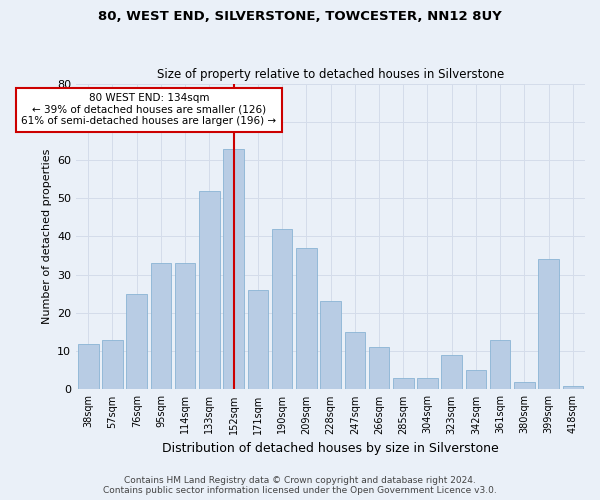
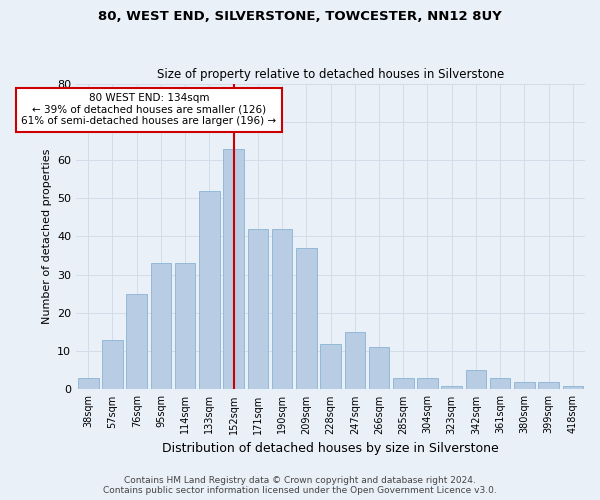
38sqm: 12 -> 3
171sqm: 26 -> 42
228sqm: 23 -> 12
323sqm: 9 -> 1
361sqm: 13 -> 3
399sqm: 34 -> 2
